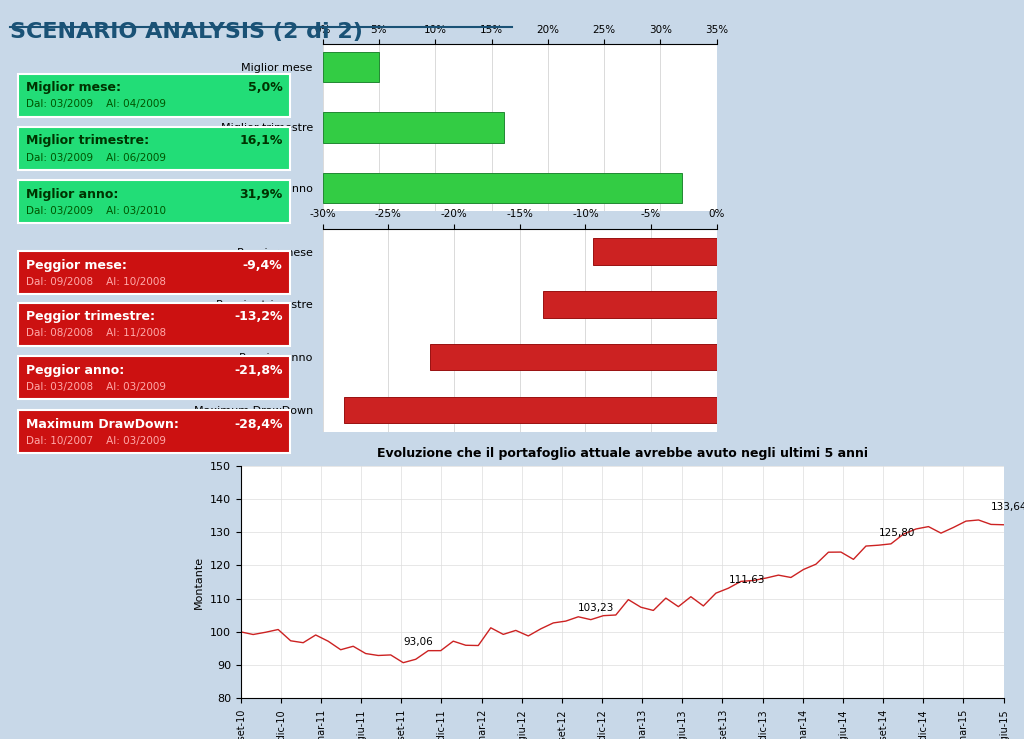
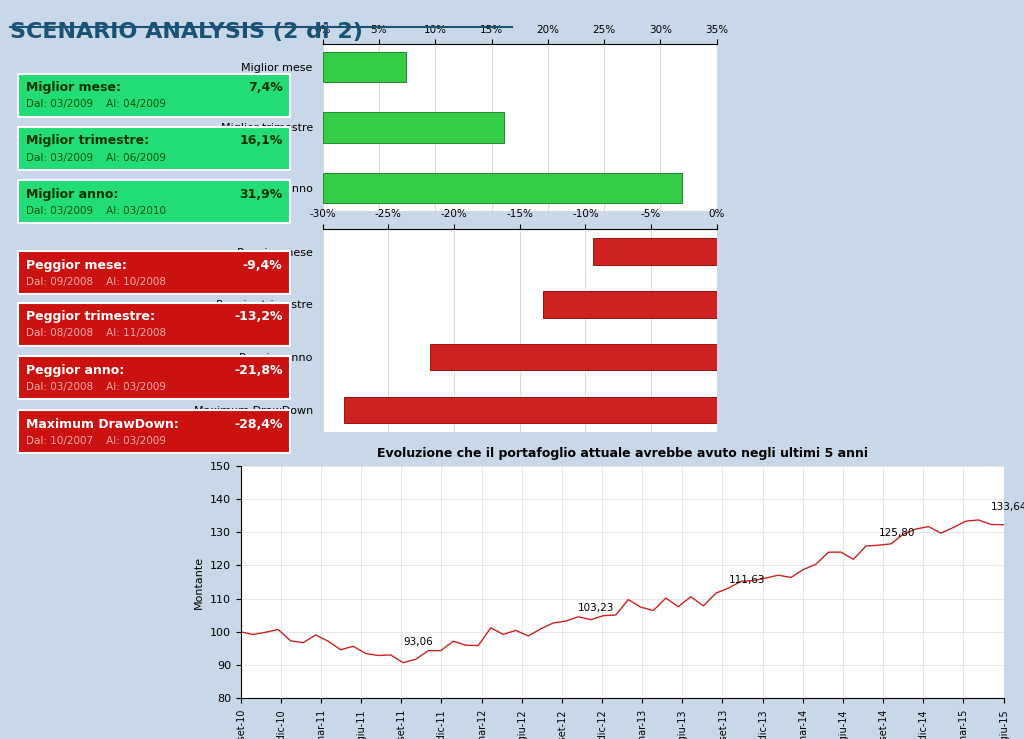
Miglior mese: 5,0% -> 7,4%
